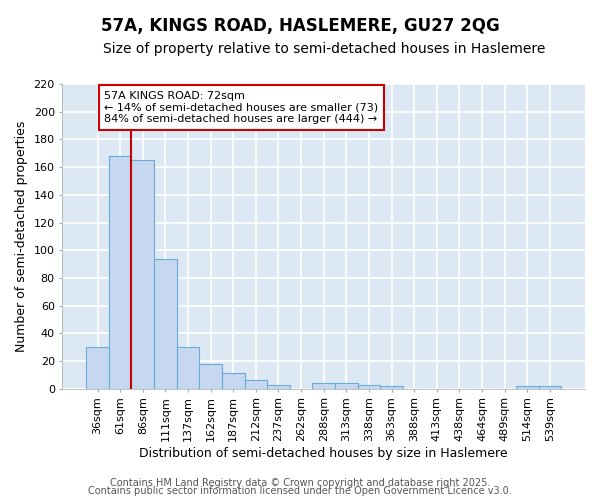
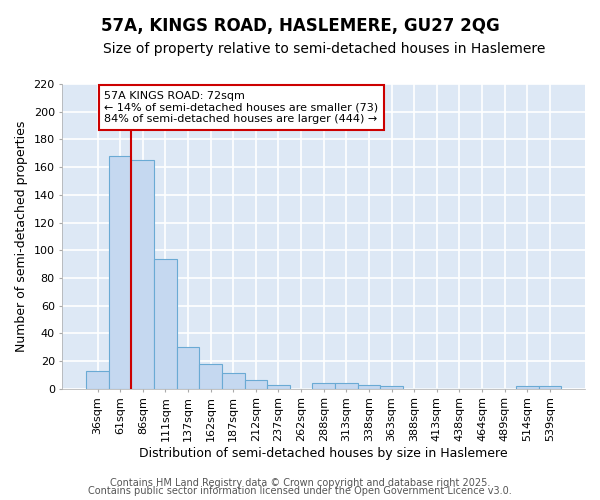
36sqm: 30 -> 13
